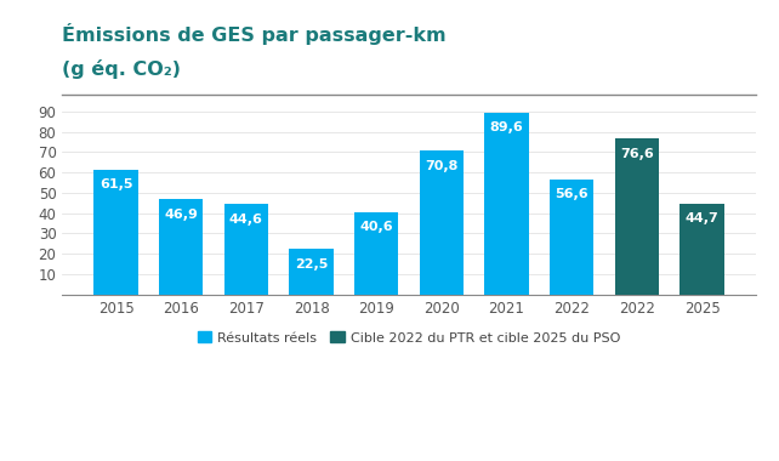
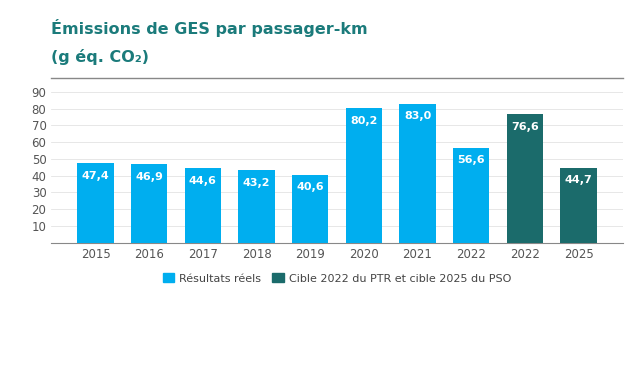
2015: 61,5 -> 47,4
2018: 22,5 -> 43,2
2020: 70,8 -> 80,2
2021: 89,6 -> 83,0
